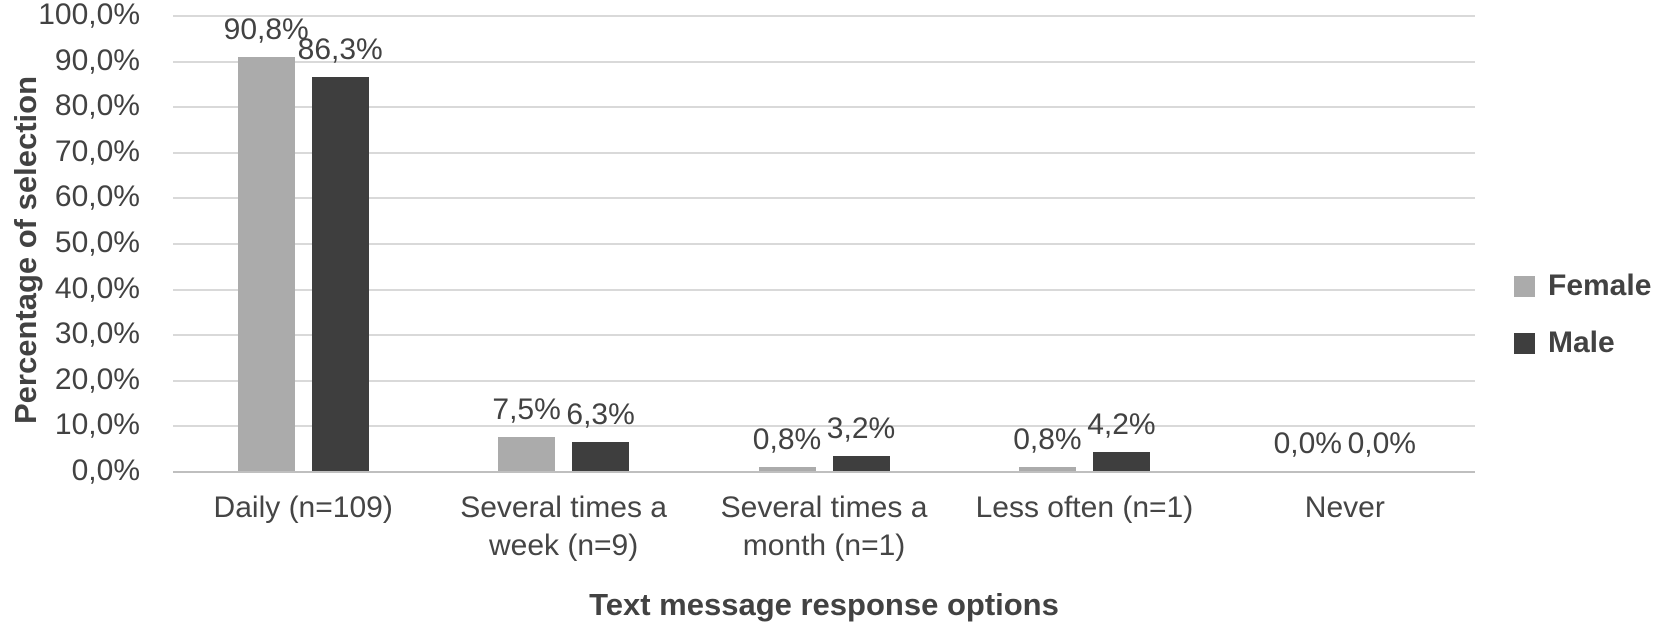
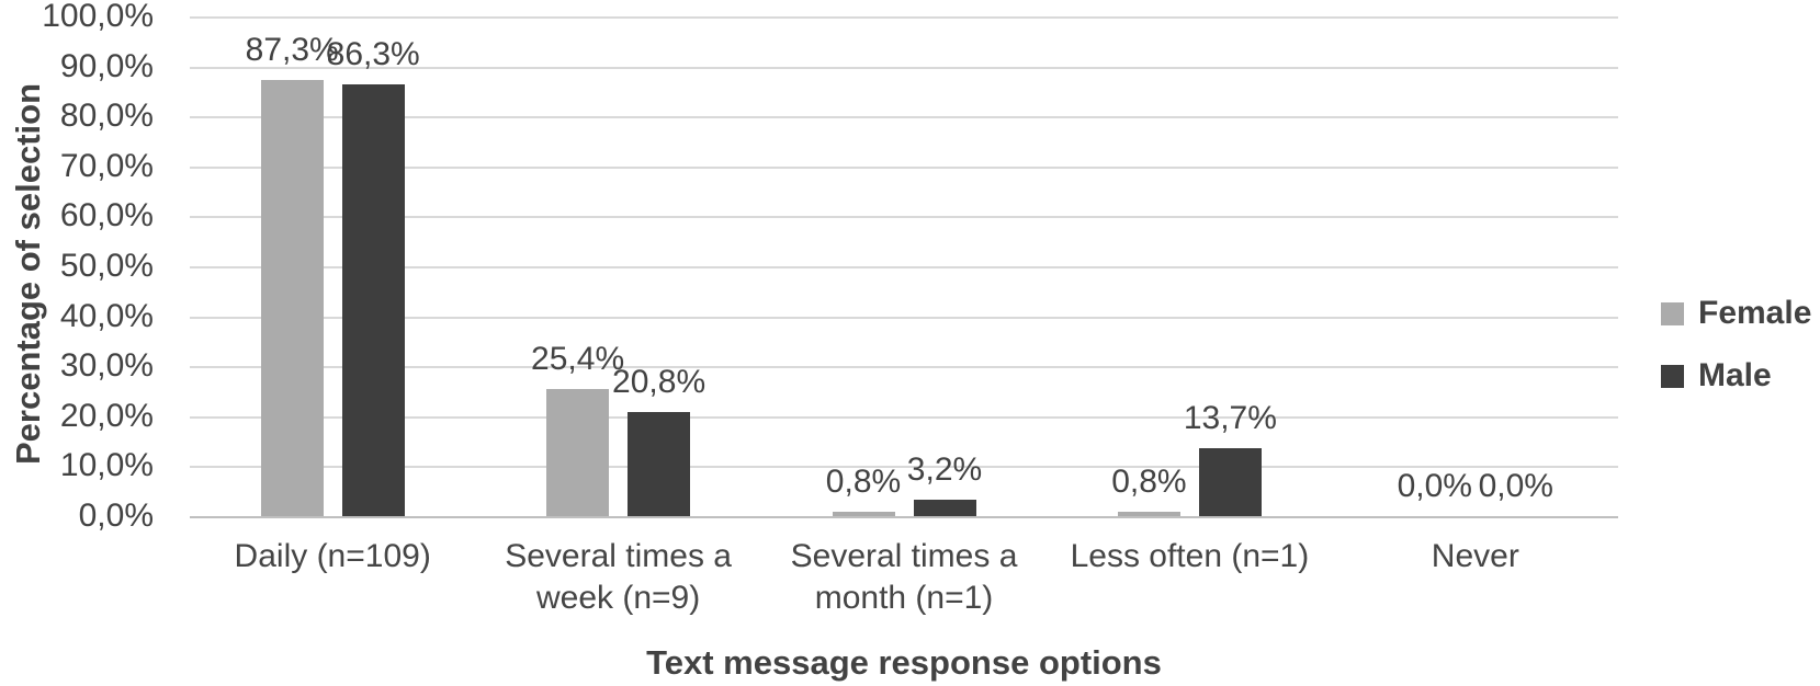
Female/Daily (n=109): 90,8% -> 87,3%
Female/Several times a week (n=9): 7,5% -> 25,4%
Male/Several times a week (n=9): 6,3% -> 20,8%
Male/Less often (n=1): 4,2% -> 13,7%
